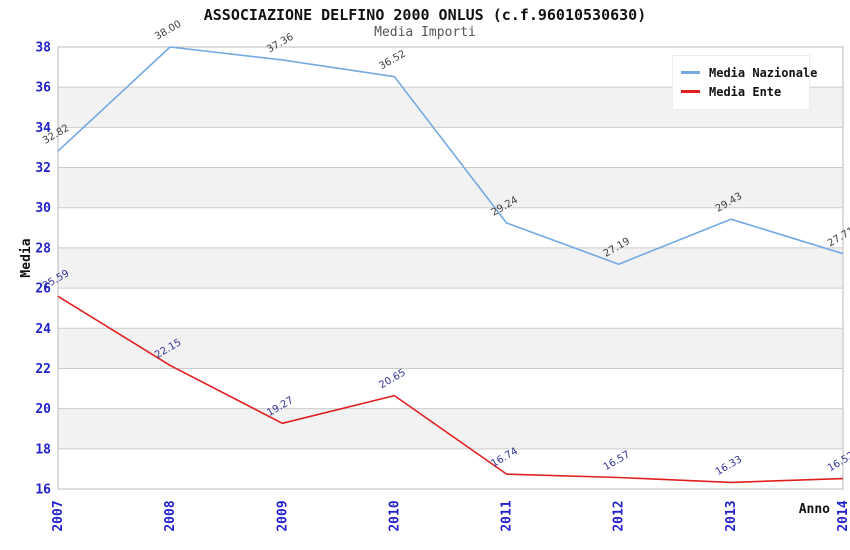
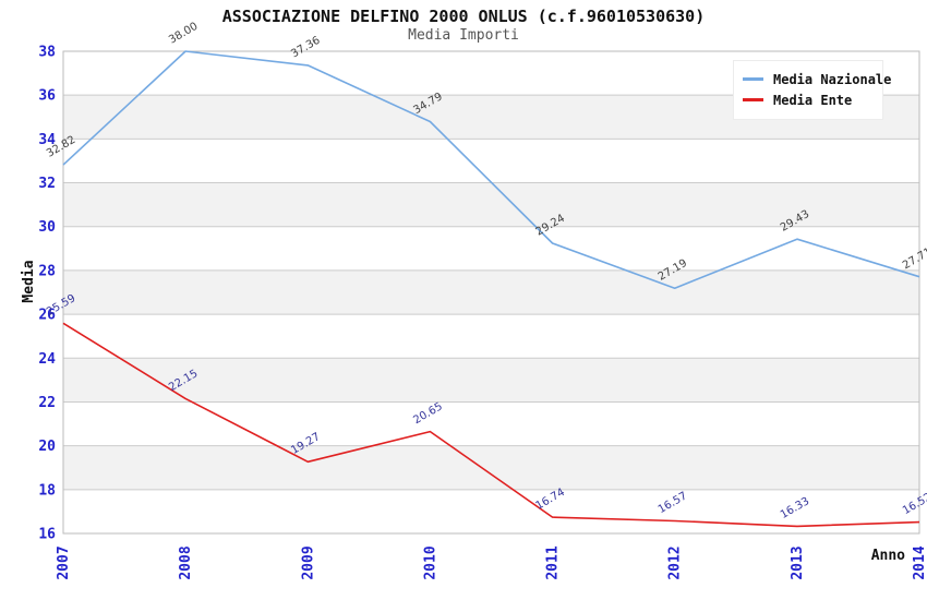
Media Nazionale/2010: 36.52 -> 34.79
